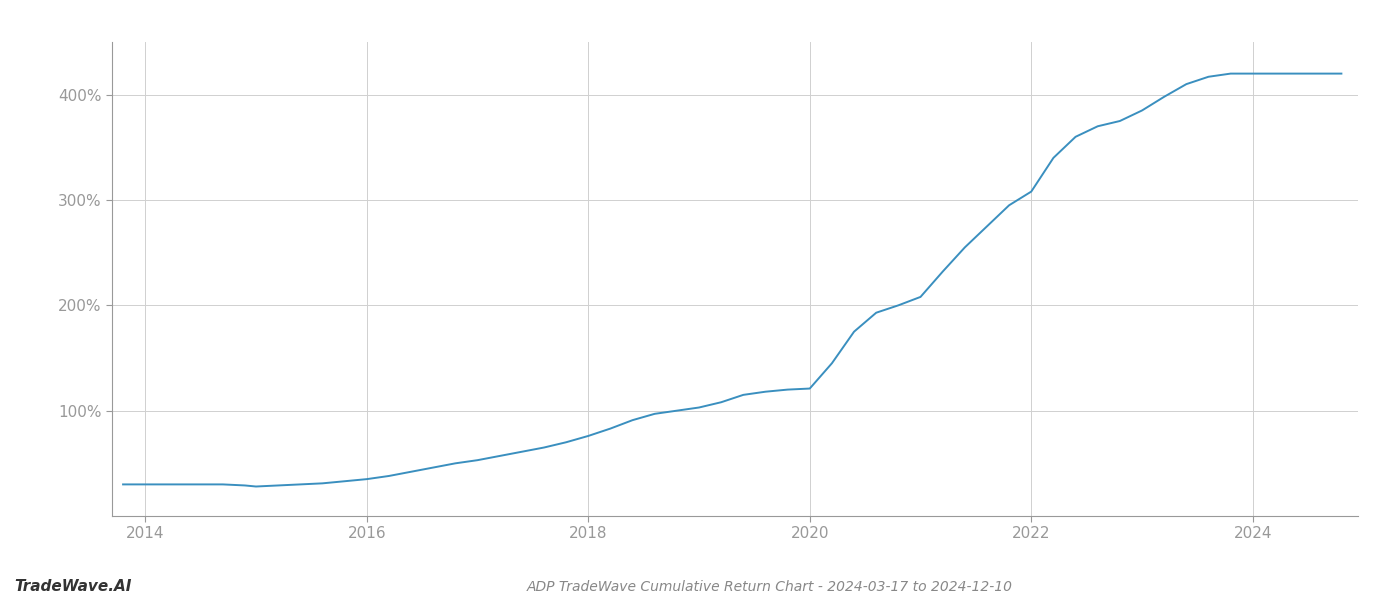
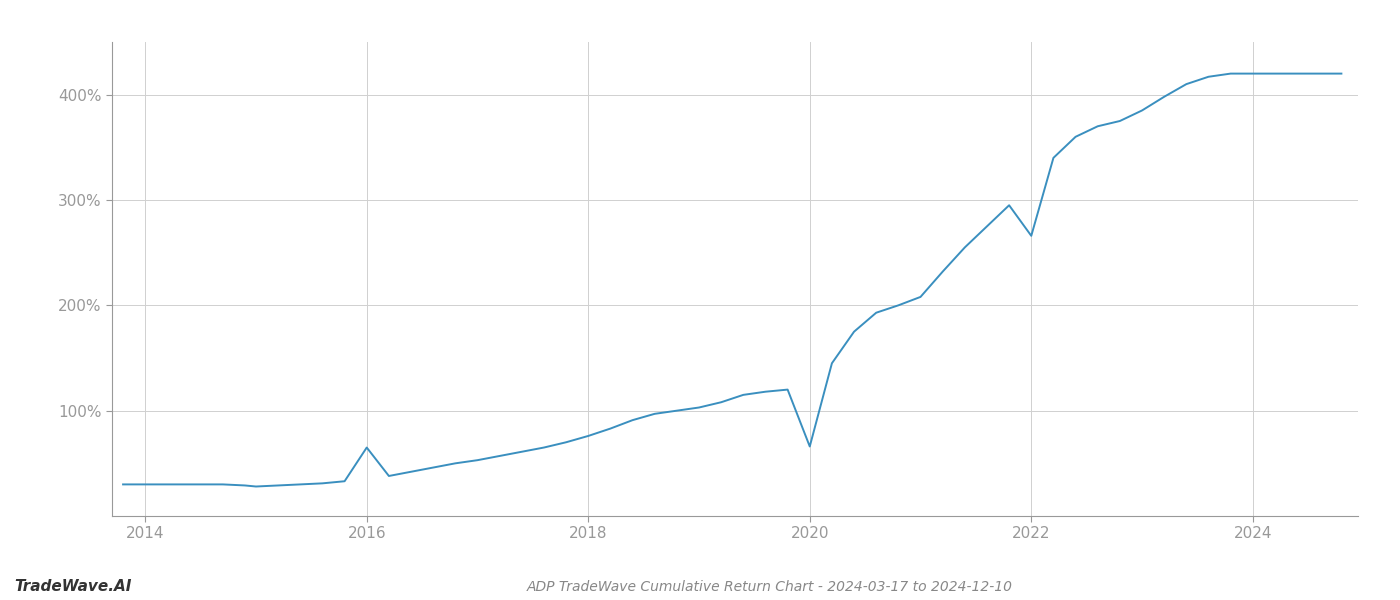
2016: 35% -> 65%
2020: 121% -> 66%
2022: 308% -> 266%
